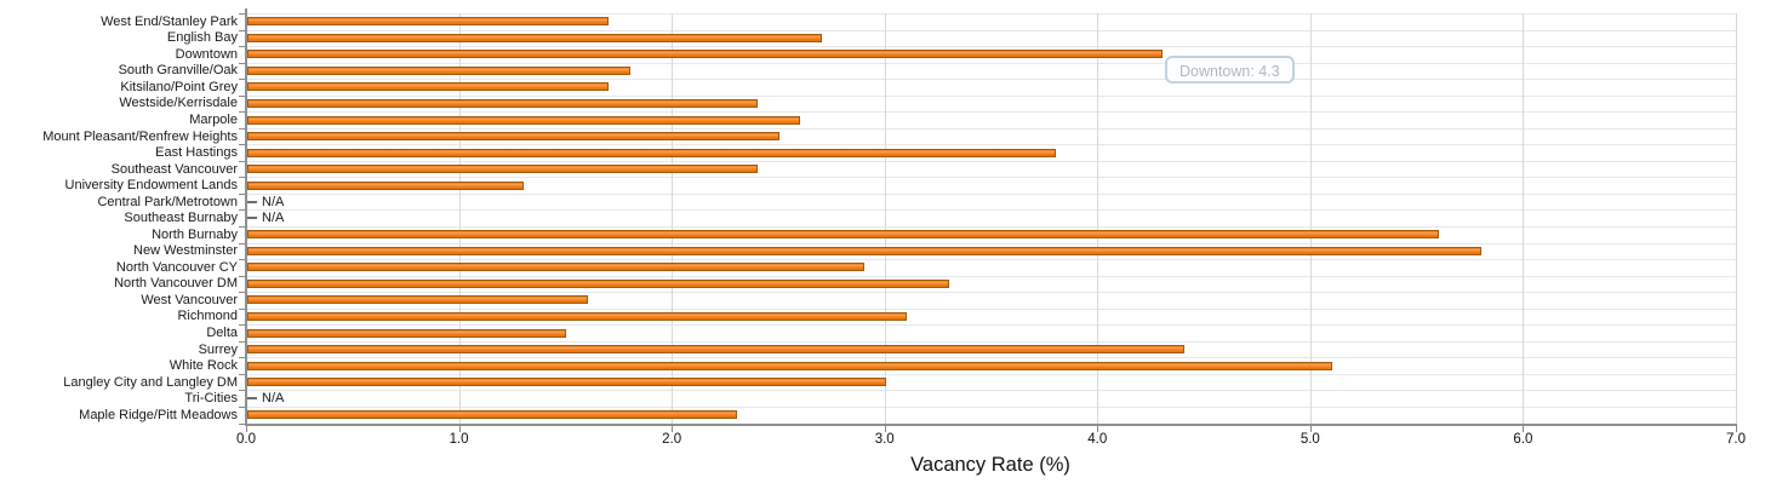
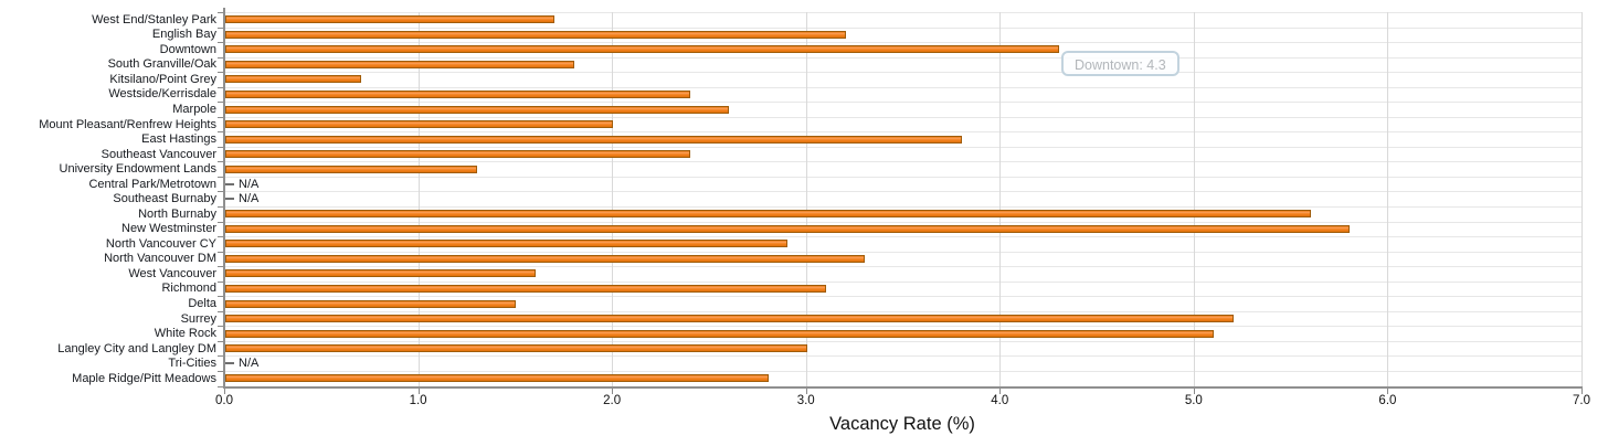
English Bay: 2.7 -> 3.2
Kitsilano/Point Grey: 1.7 -> 0.7
Mount Pleasant/Renfrew Heights: 2.5 -> 2.0
Surrey: 4.4 -> 5.2
Maple Ridge/Pitt Meadows: 2.3 -> 2.8
